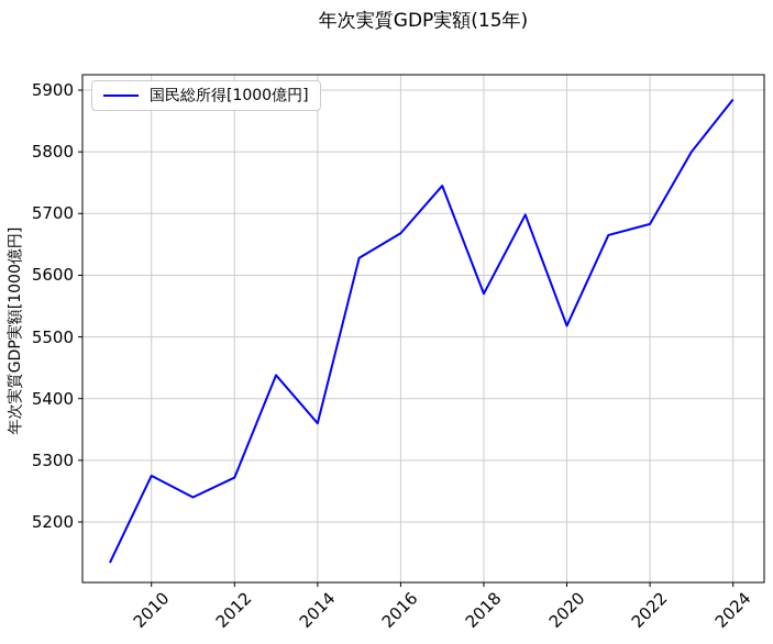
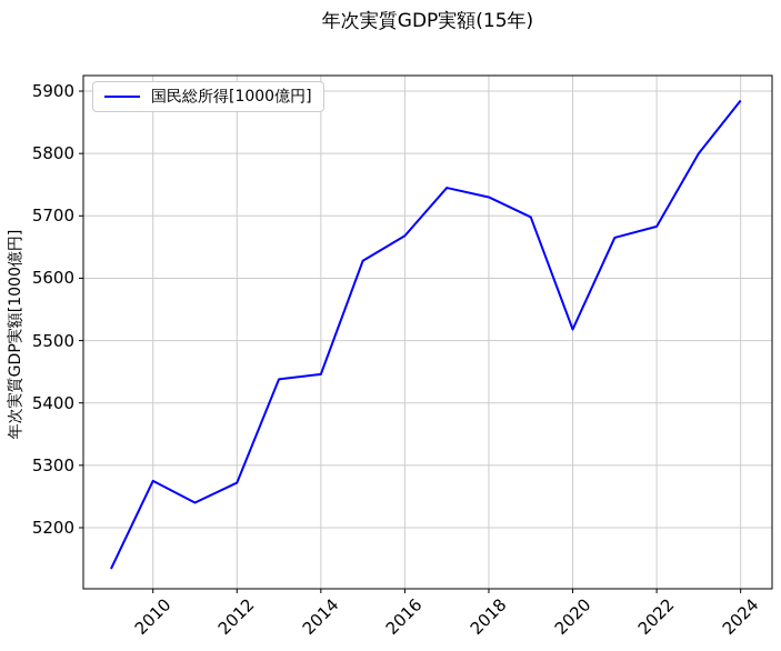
2014: 5360 -> 5450
2018: 5570 -> 5730
